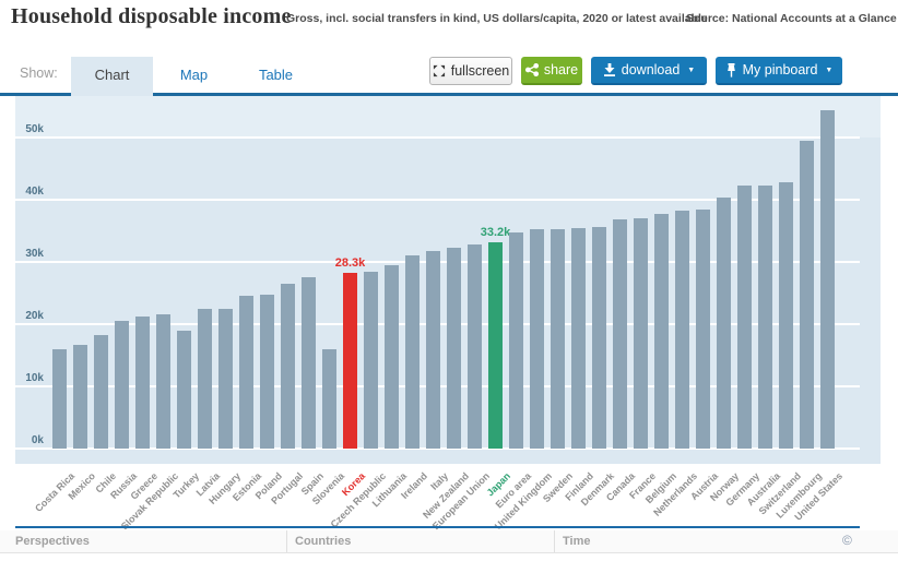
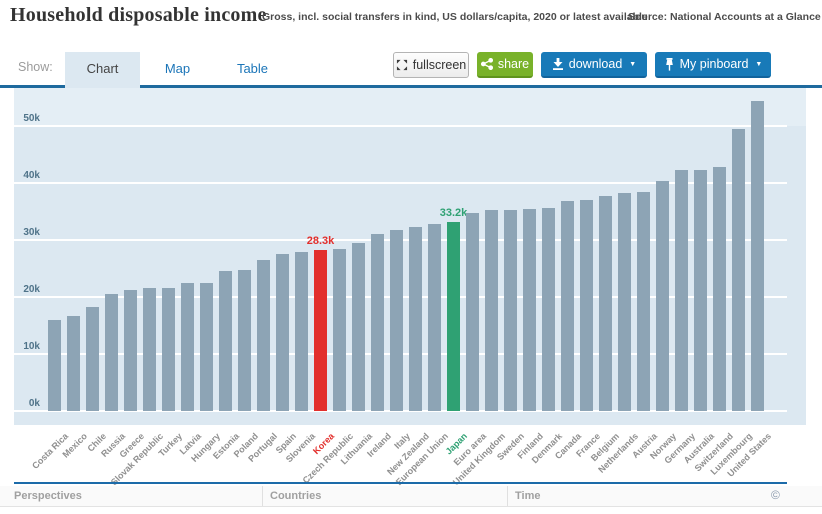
Turkey: 19k -> 22k
Slovenia: 16k -> 28k
